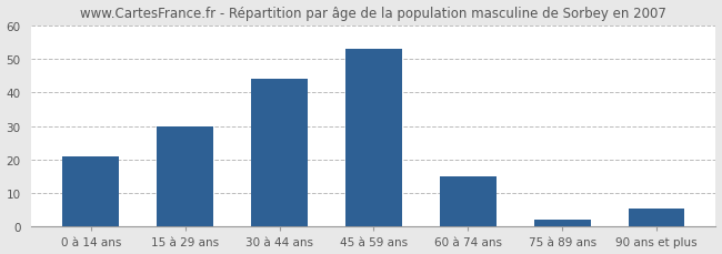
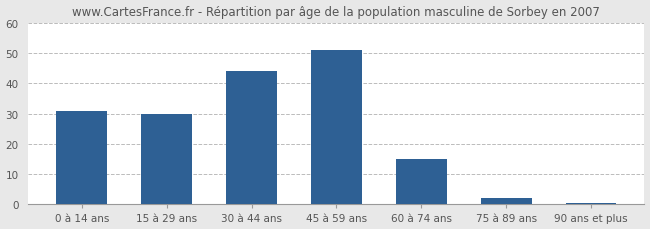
0 à 14 ans: 21.0 -> 31.0
45 à 59 ans: 53.0 -> 51.0
90 ans et plus: 5.5 -> 0.5
